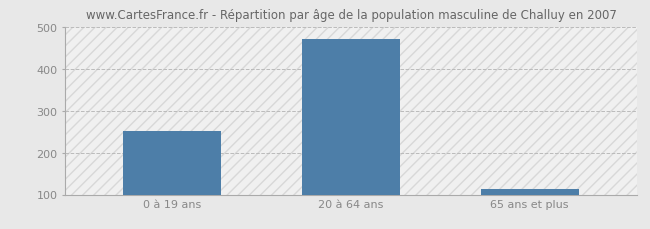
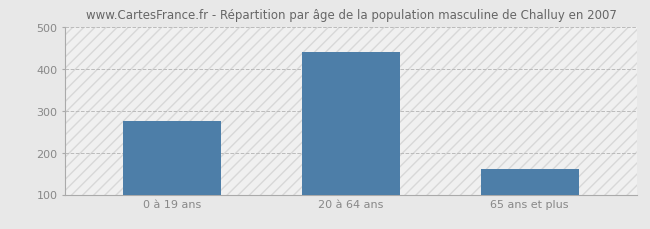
0 à 19 ans: 251 -> 275
20 à 64 ans: 470 -> 440
65 ans et plus: 112 -> 160
